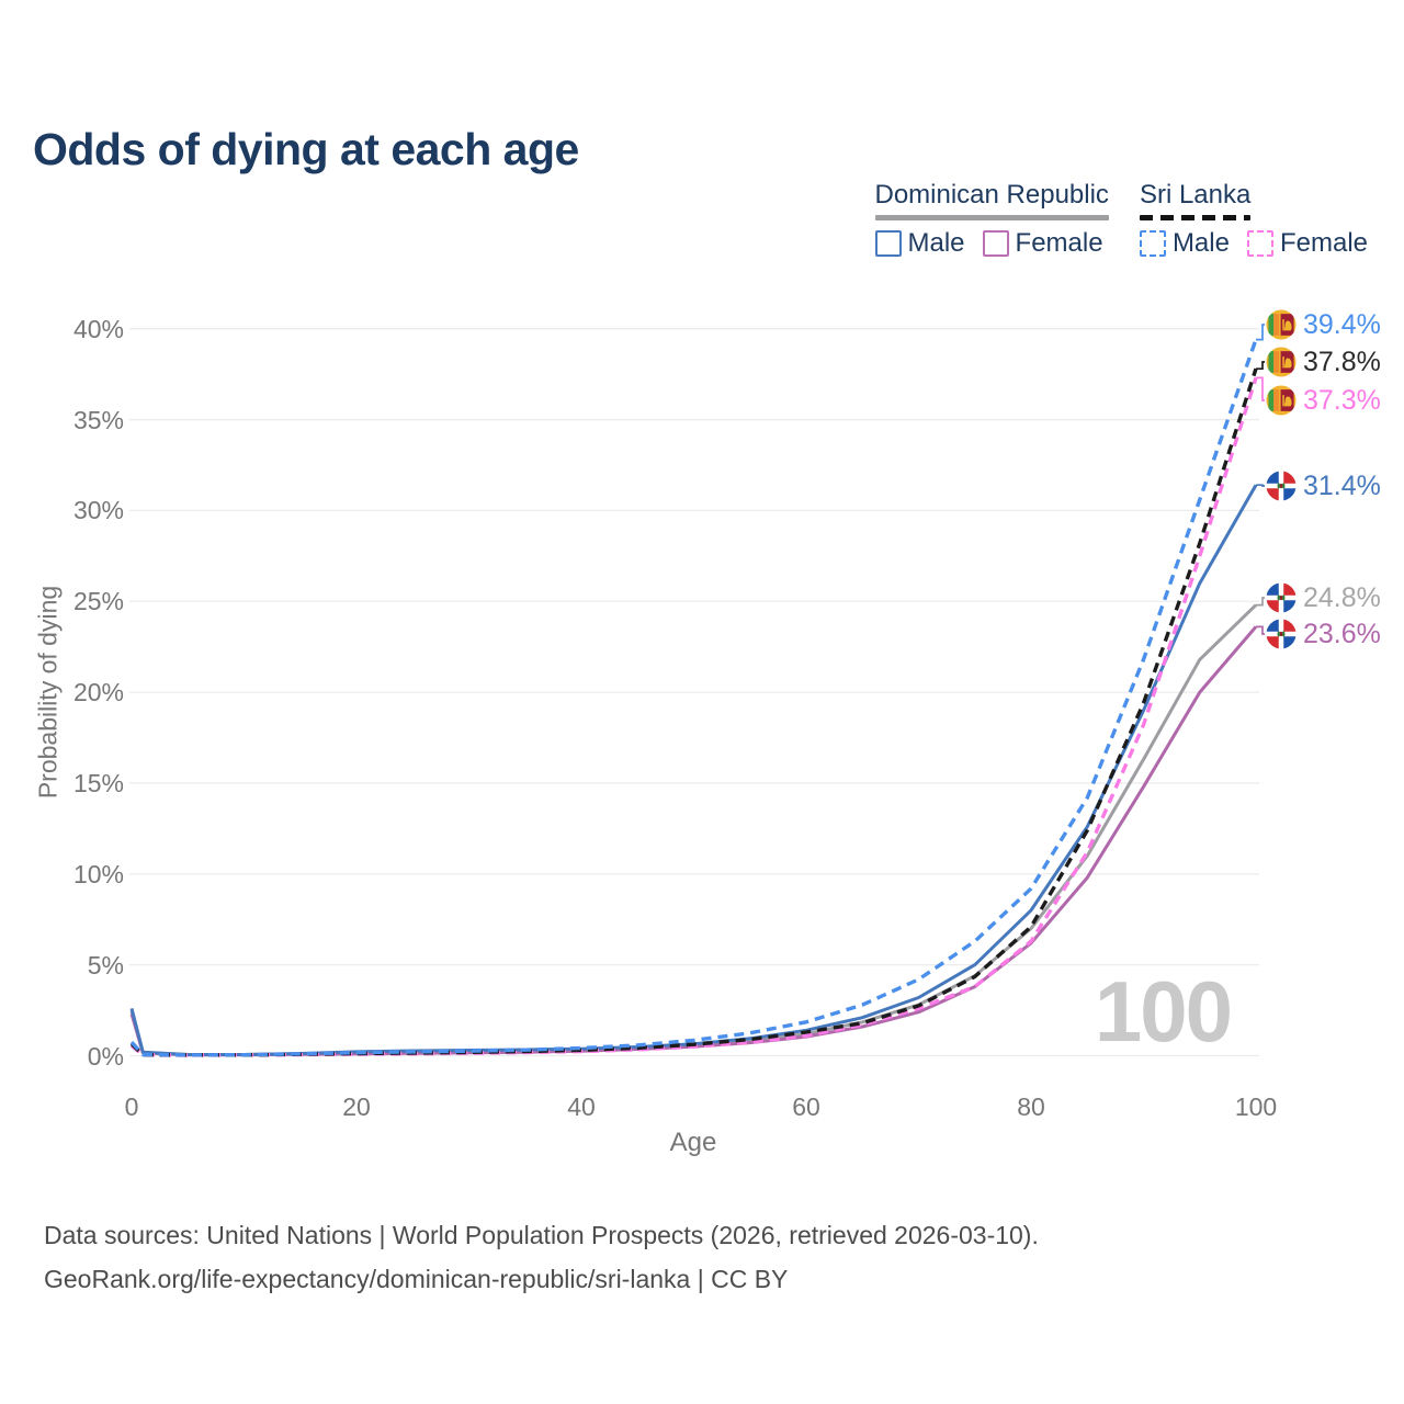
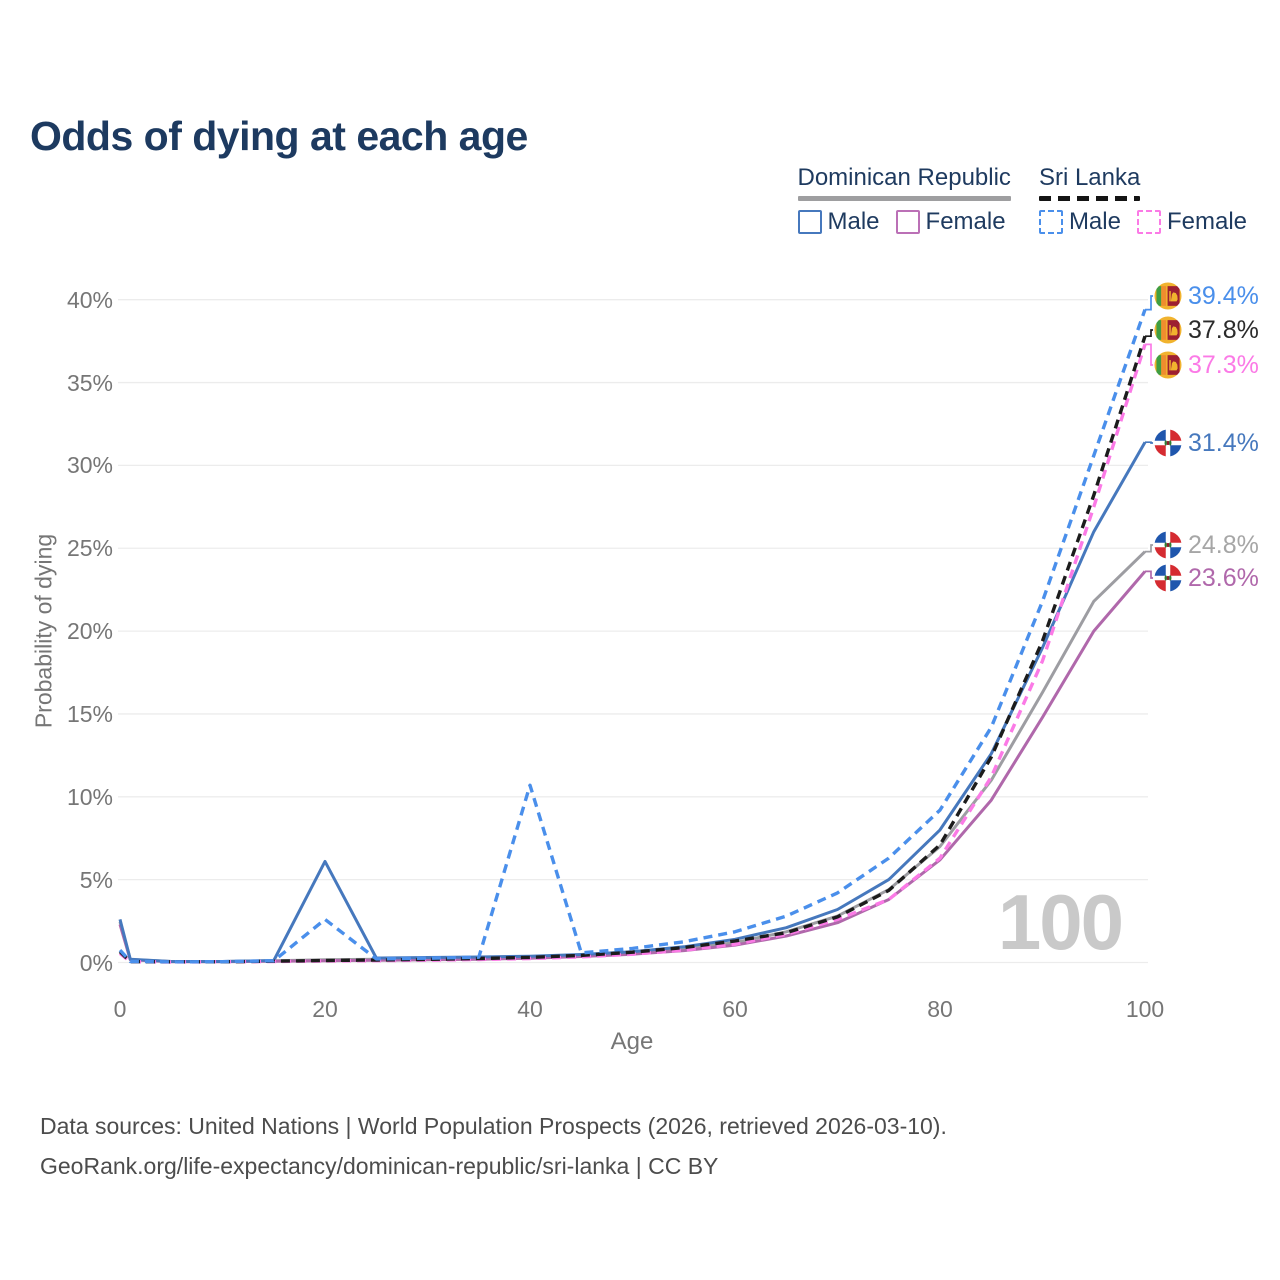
Dominican Republic Male/20: 0.2% -> 6.1%
Sri Lanka Male/20: 0.2% -> 2.6%
Sri Lanka Male/40: 0.4% -> 10.7%
